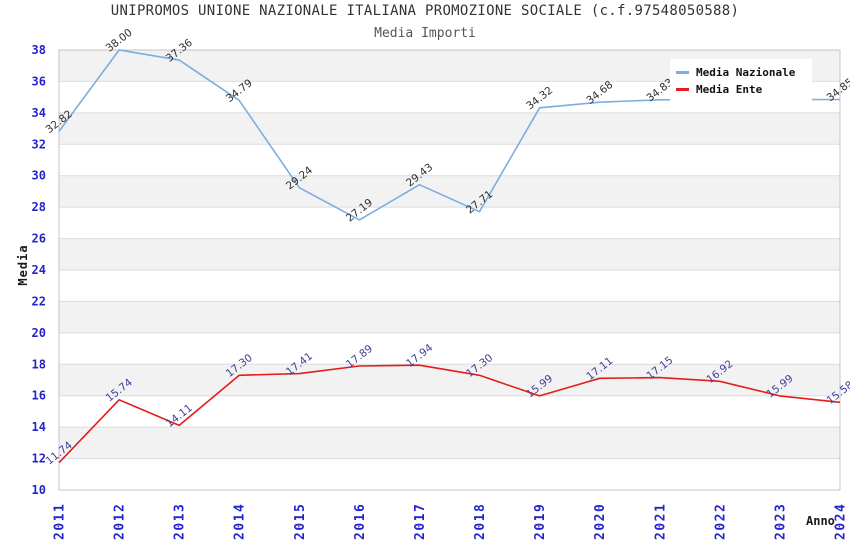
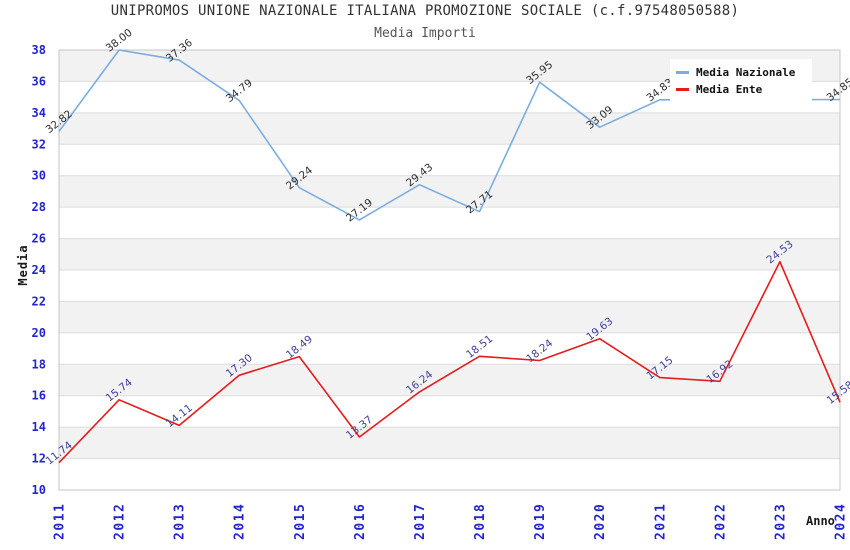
Media Ente/2015: 17.41 -> 18.49
Media Ente/2016: 17.89 -> 13.37
Media Ente/2017: 17.94 -> 16.24
Media Ente/2018: 17.30 -> 18.51
Media Nazionale/2019: 34.32 -> 35.95
Media Ente/2019: 15.99 -> 18.24
Media Nazionale/2020: 34.68 -> 33.09
Media Ente/2020: 17.11 -> 19.63
Media Ente/2023: 15.99 -> 24.53
